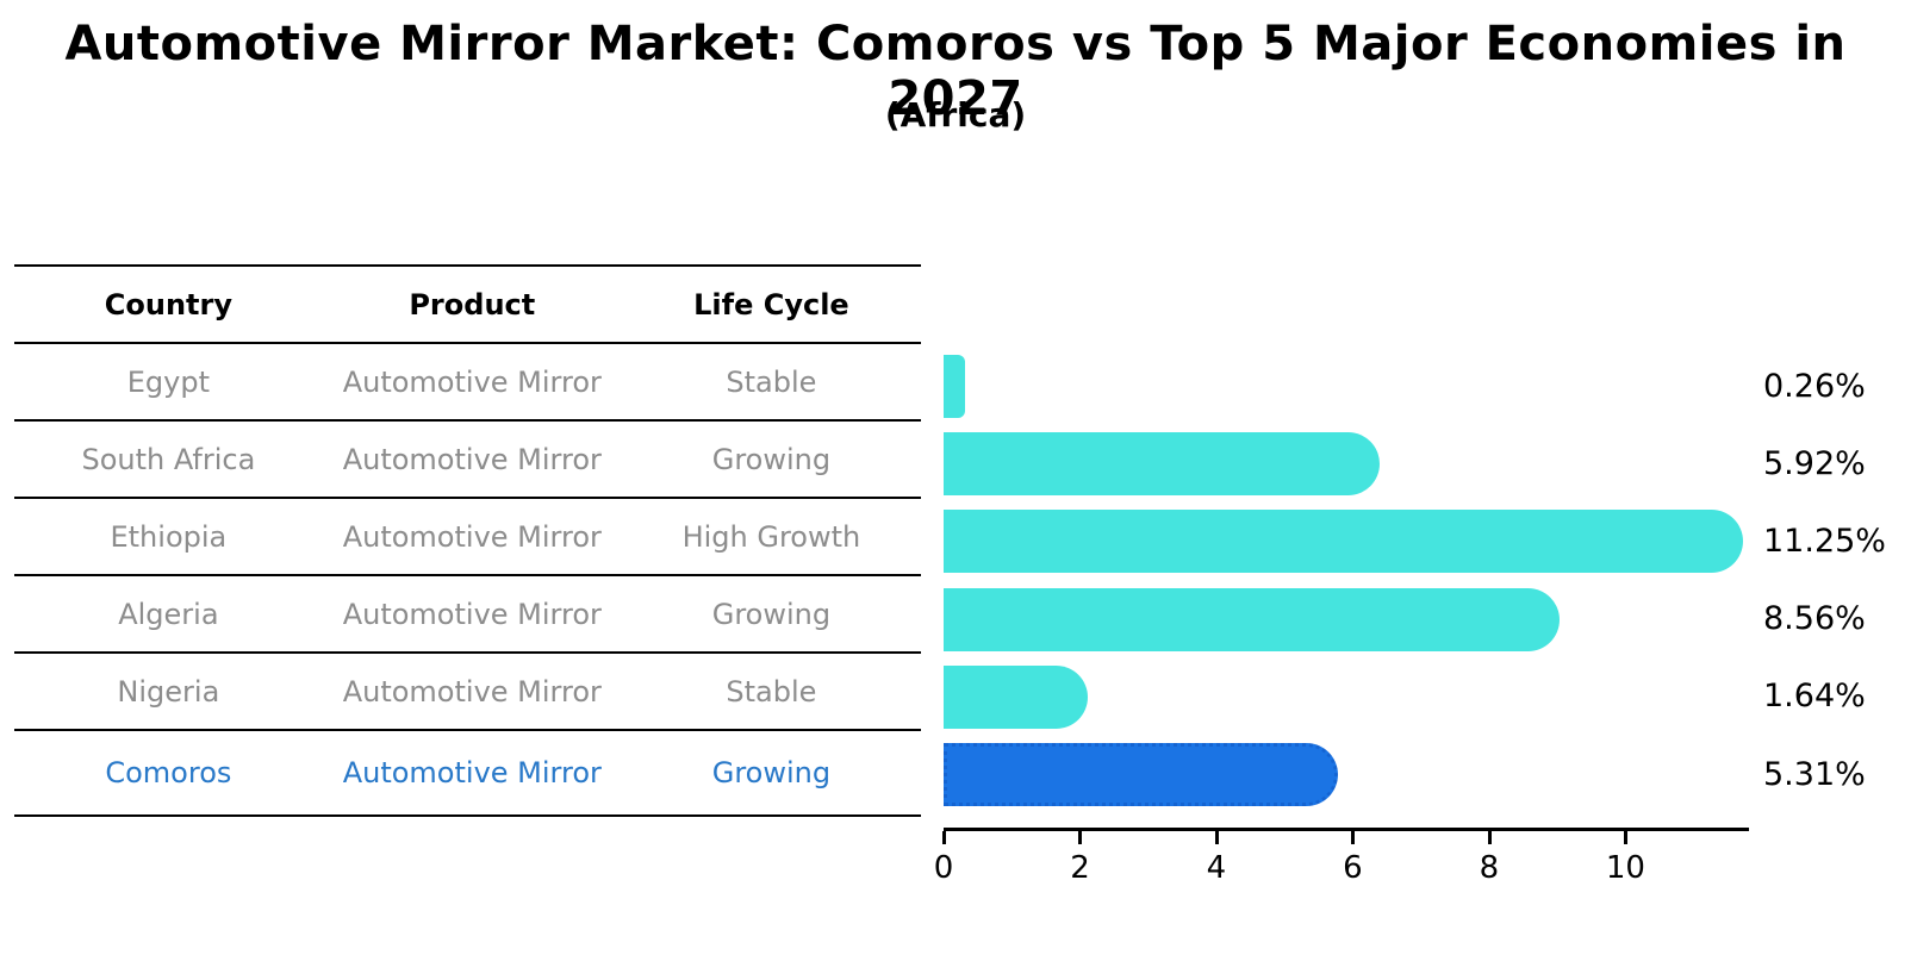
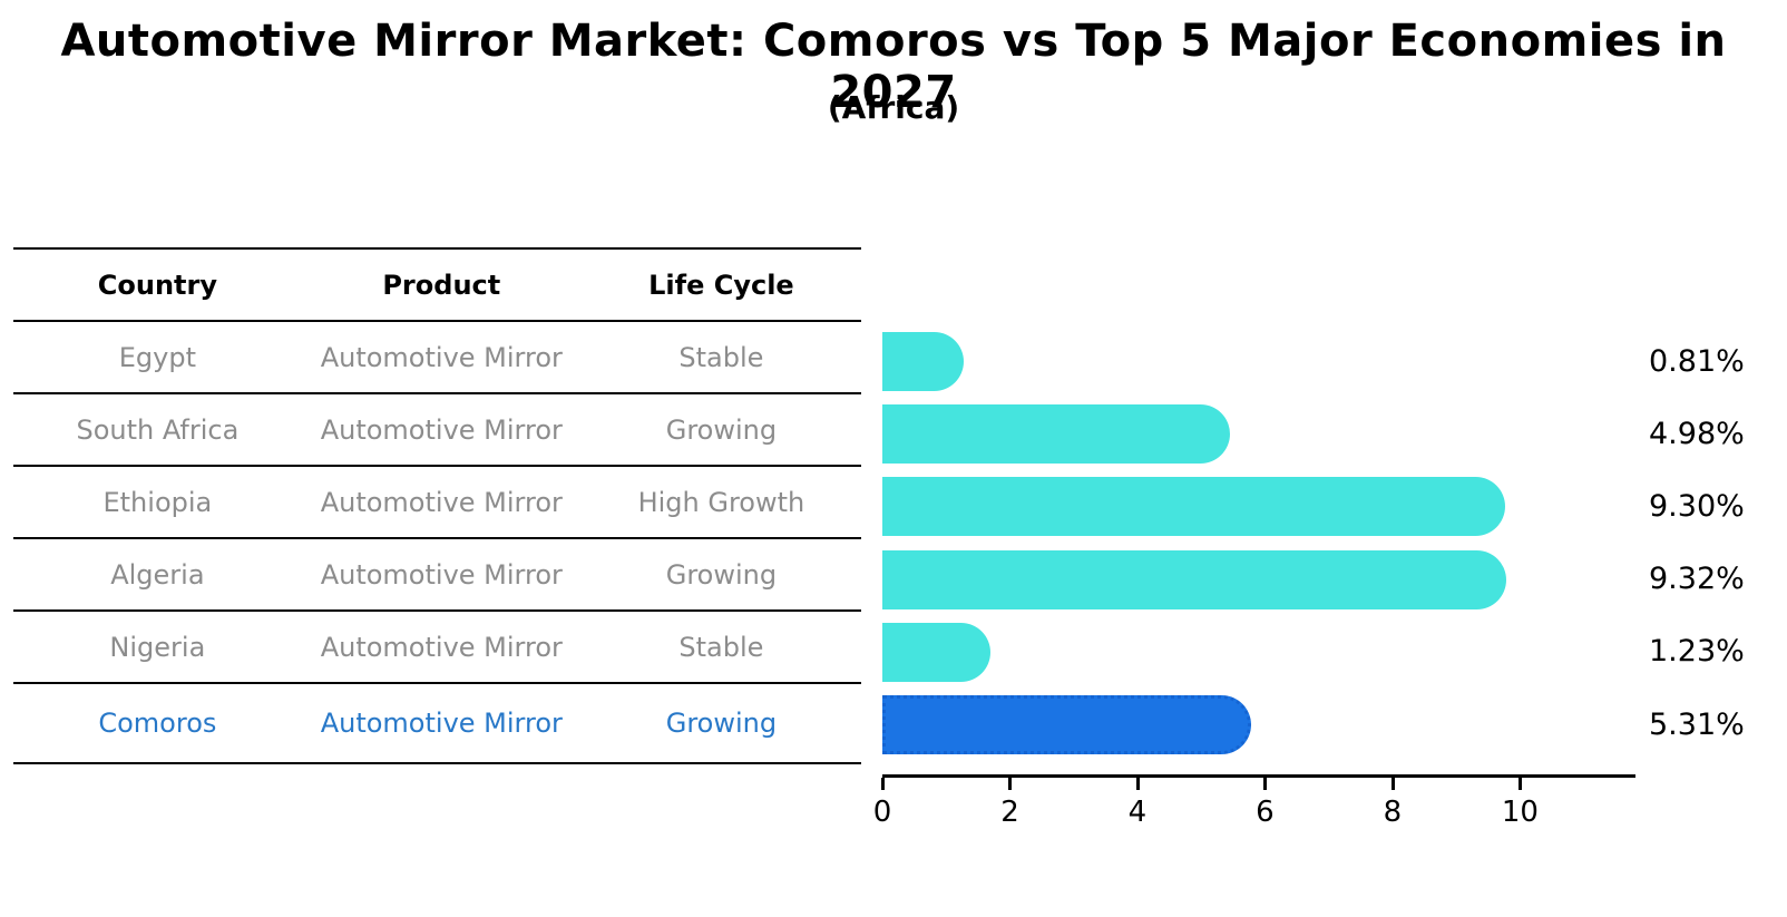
Egypt: 0.26% -> 0.81%
South Africa: 5.92% -> 4.98%
Ethiopia: 11.25% -> 9.30%
Algeria: 8.56% -> 9.32%
Nigeria: 1.64% -> 1.23%
